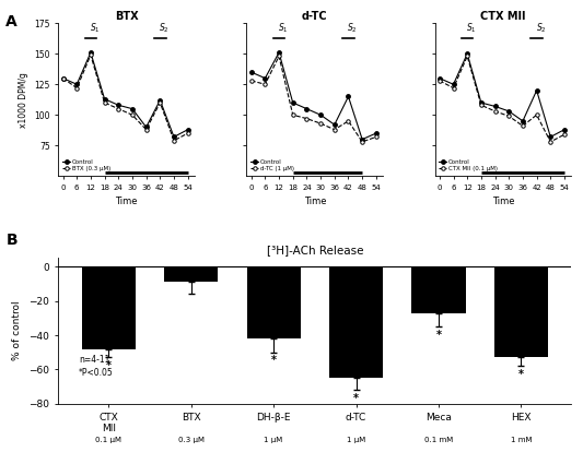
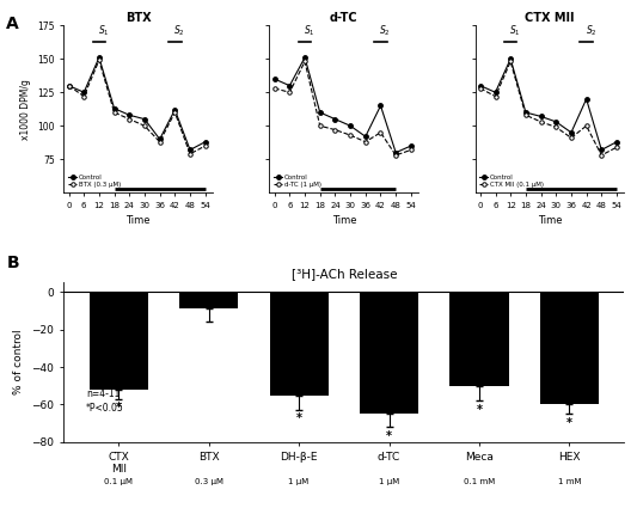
[³H]-ACh Release/CTX MII: -48 -> -52
[³H]-ACh Release/DH-β-E: -42 -> -55
[³H]-ACh Release/Meca: -27 -> -50
[³H]-ACh Release/HEX: -53 -> -60
